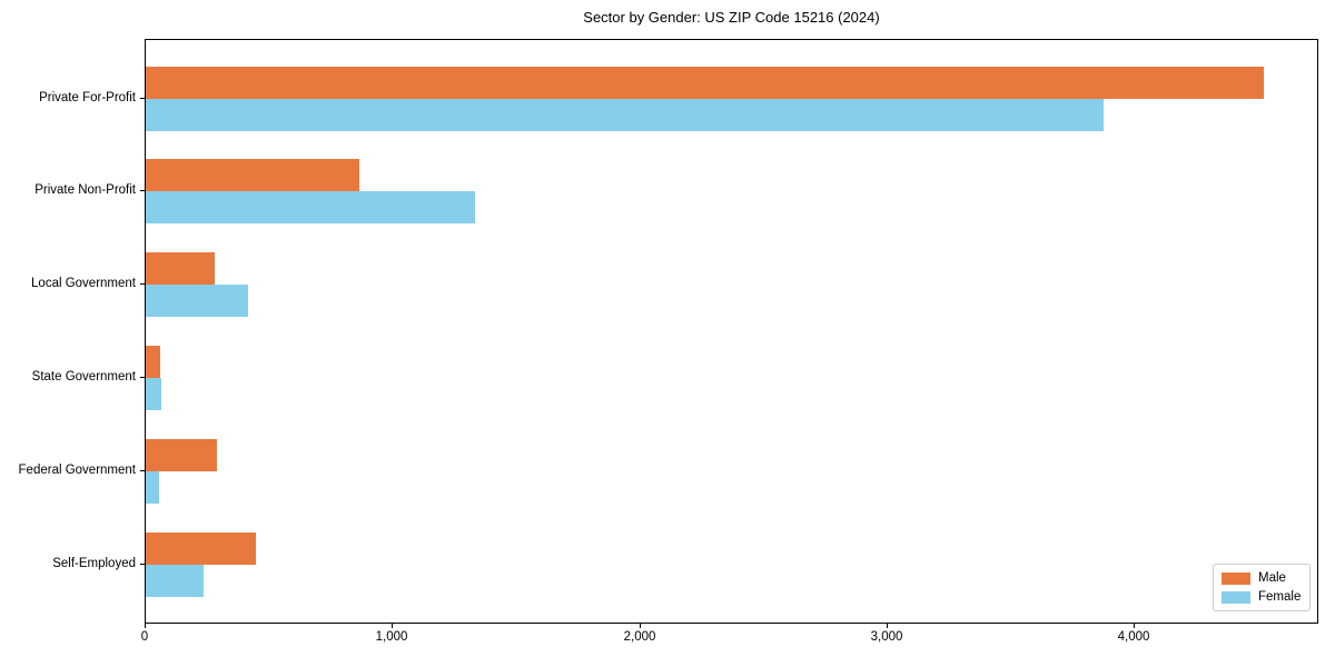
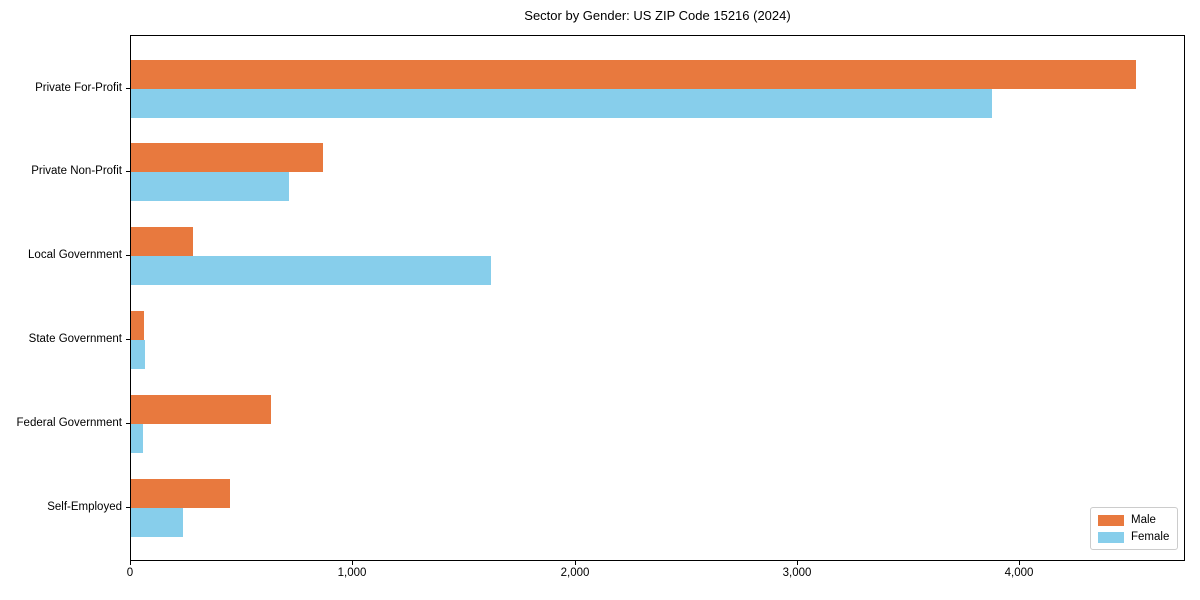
Female/Private Non-Profit: 1330 -> 710
Female/Local Government: 420 -> 1620
Male/Federal Government: 290 -> 630
